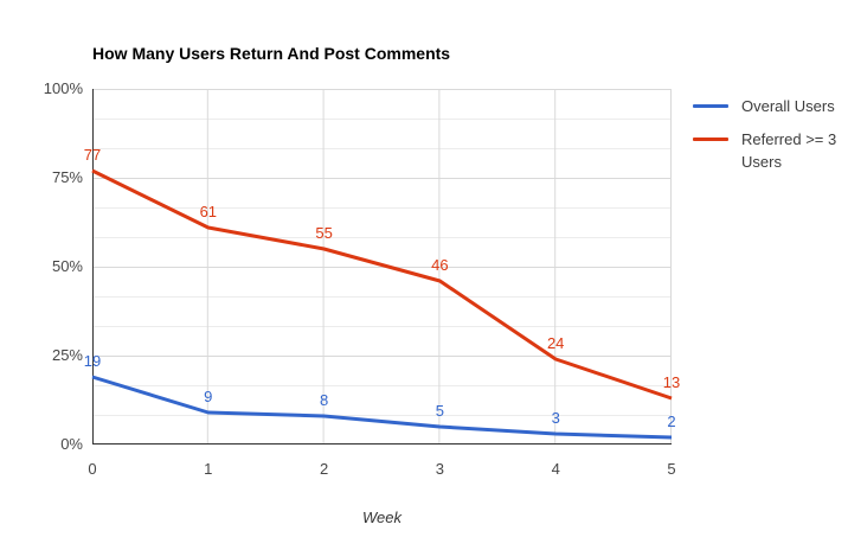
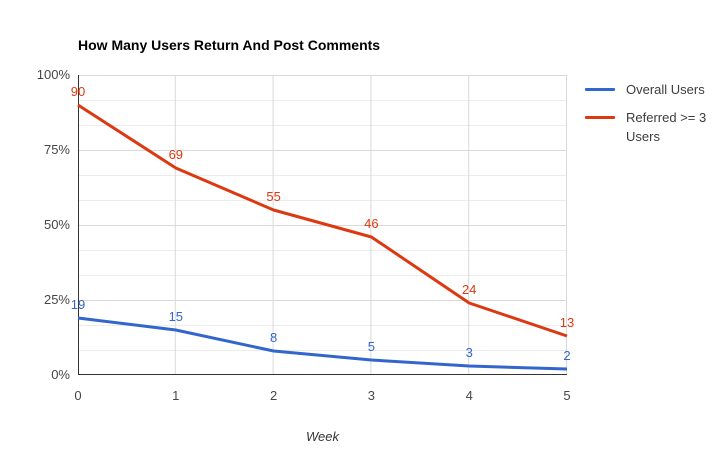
Referred >= 3 Users/0: 77 -> 90
Overall Users/1: 9 -> 15
Referred >= 3 Users/1: 61 -> 69
